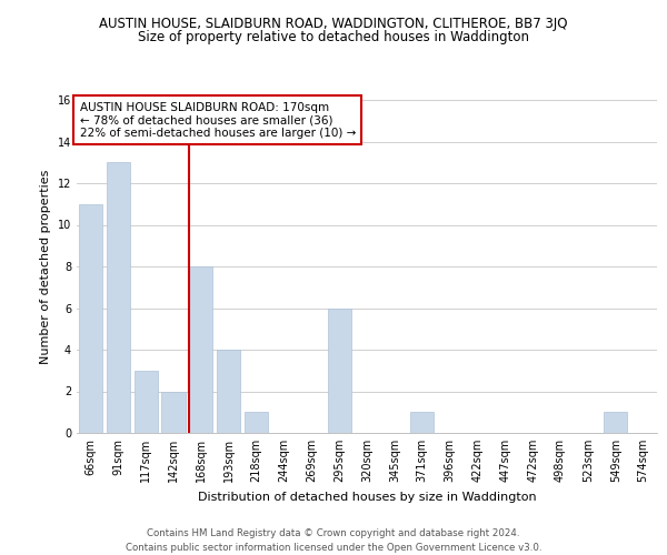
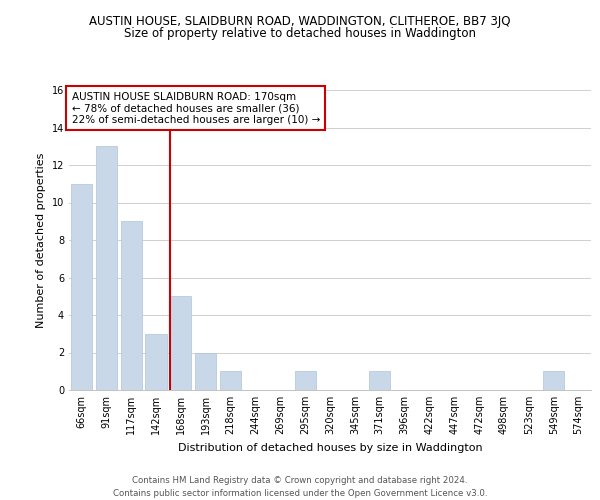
117sqm: 3 -> 9
142sqm: 2 -> 3
168sqm: 8 -> 5
193sqm: 4 -> 2
295sqm: 6 -> 1
